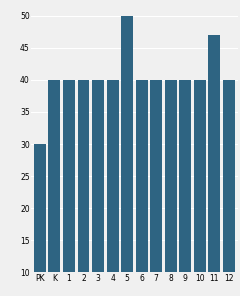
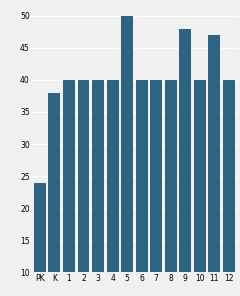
PK: 30 -> 24
K: 40 -> 38
9: 40 -> 48
